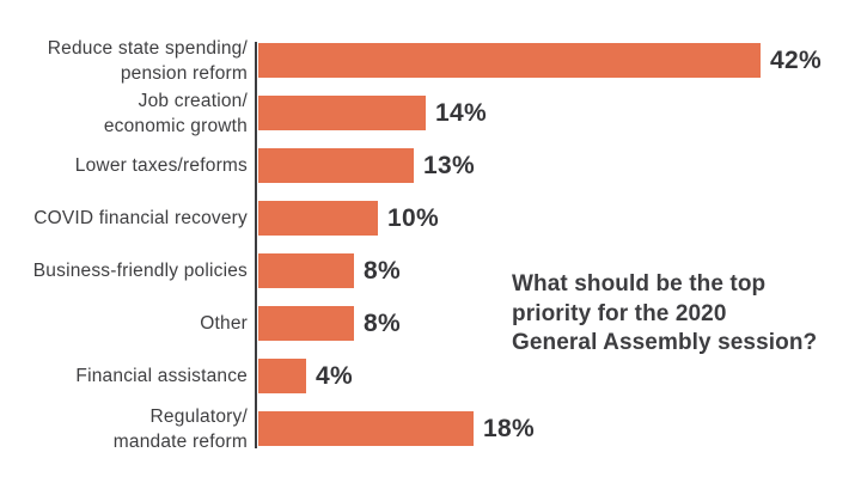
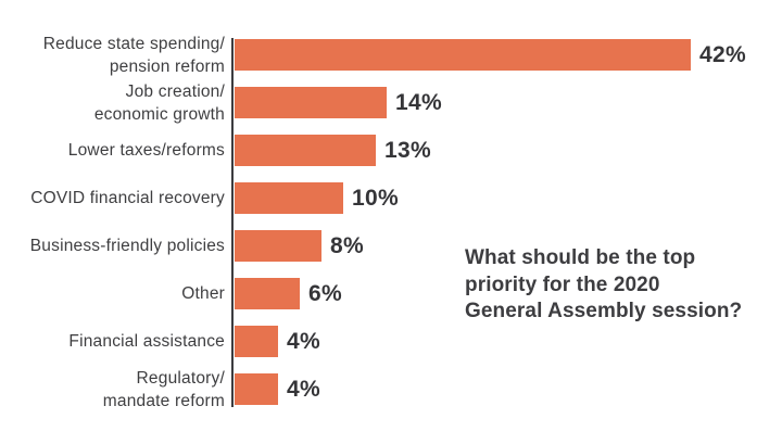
Other: 8% -> 6%
Regulatory/ mandate reform: 18% -> 4%
